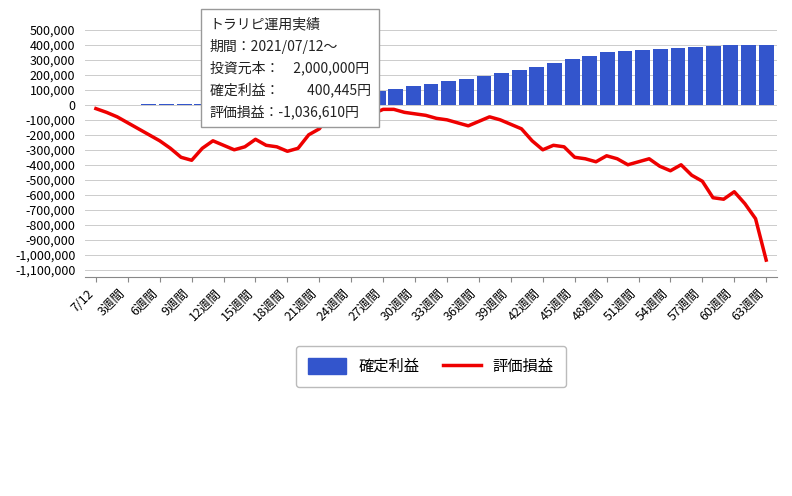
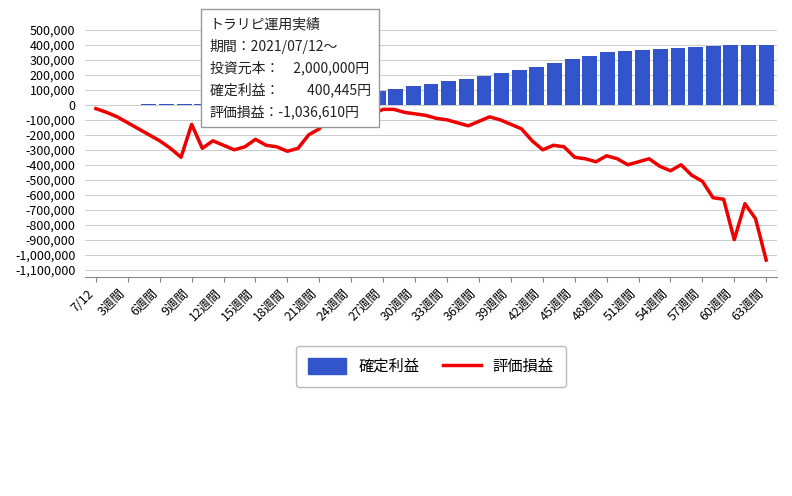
評価損益/9週間: -370,000 -> -130,000
評価損益/60週間: -580,000 -> -900,000
